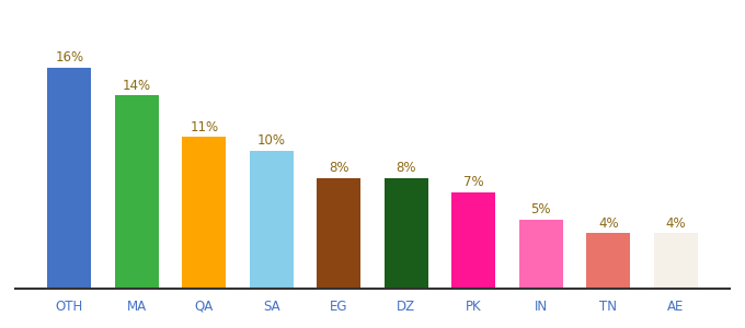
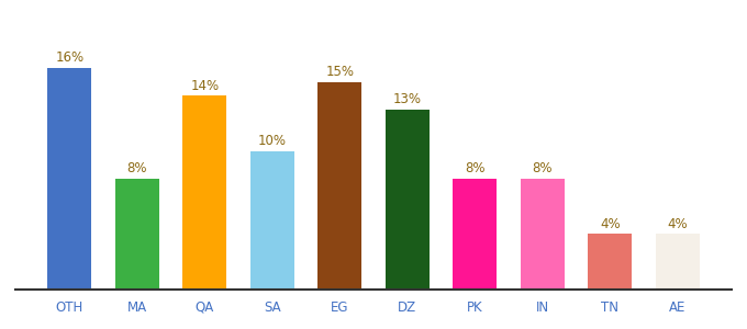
MA: 14% -> 8%
QA: 11% -> 14%
EG: 8% -> 15%
DZ: 8% -> 13%
PK: 7% -> 8%
IN: 5% -> 8%
